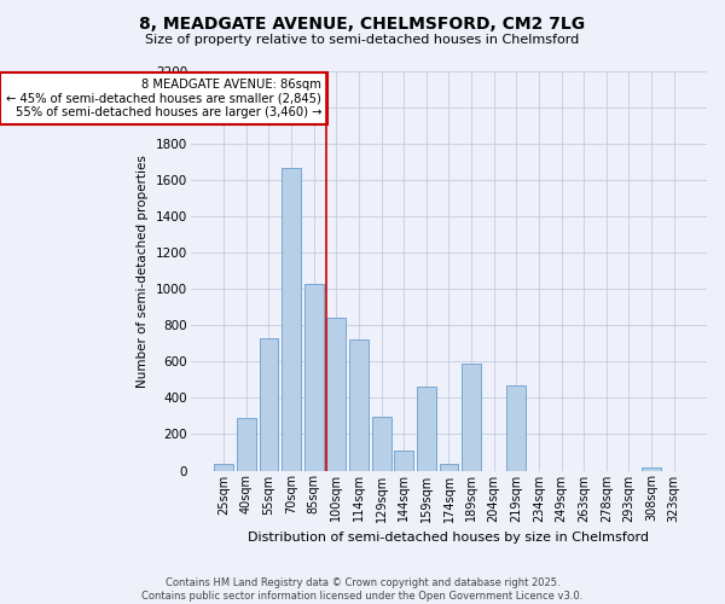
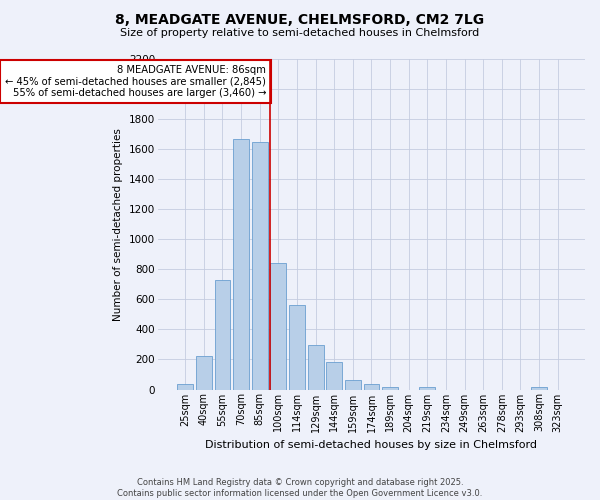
40sqm: 290 -> 220
85sqm: 1030 -> 1650
114sqm: 720 -> 560
144sqm: 110 -> 180
159sqm: 460 -> 60
189sqm: 590 -> 20
219sqm: 470 -> 20
